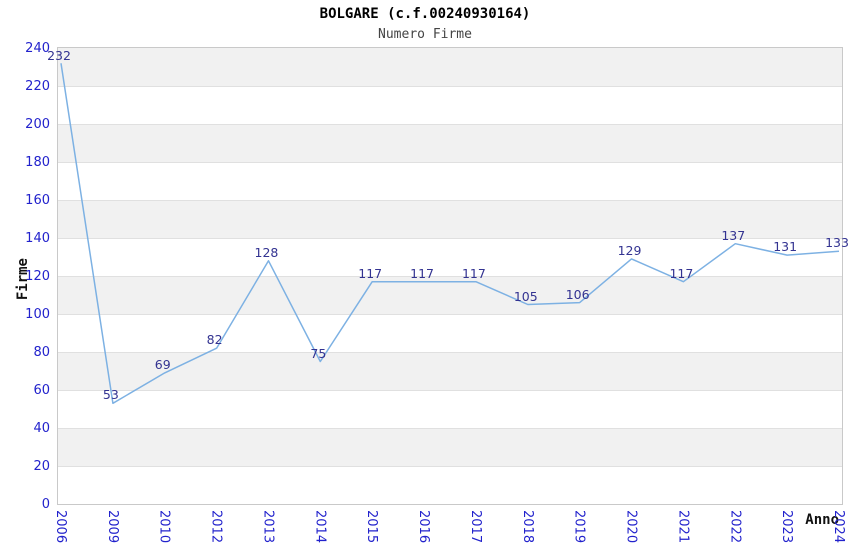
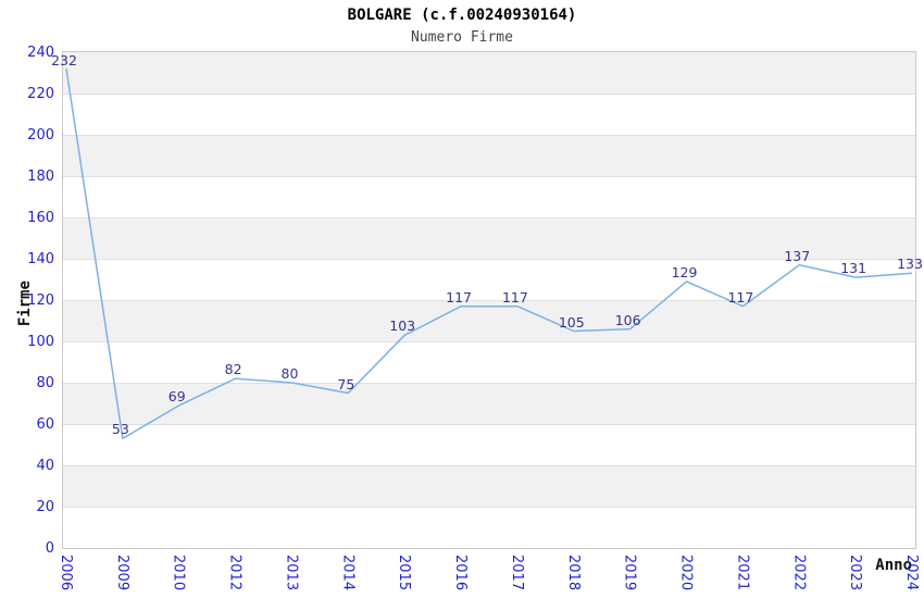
2013: 128 -> 80
2015: 117 -> 103
